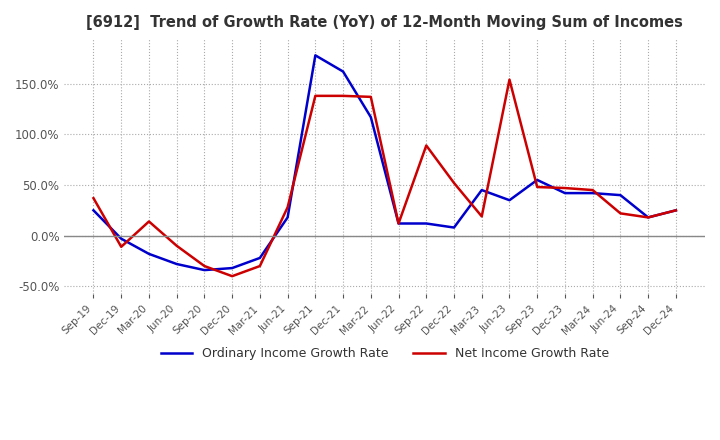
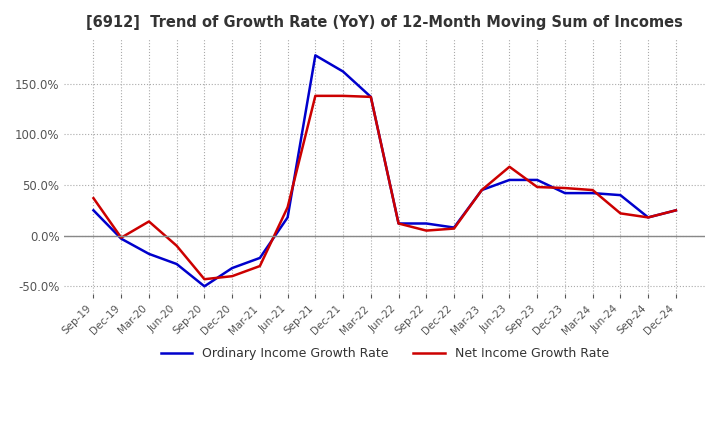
Net Income Growth Rate/Dec-19: -11% -> -2%
Ordinary Income Growth Rate/Sep-20: -34% -> -50%
Net Income Growth Rate/Sep-20: -30% -> -43%
Ordinary Income Growth Rate/Mar-22: 117% -> 137%
Net Income Growth Rate/Sep-22: 89% -> 5%
Net Income Growth Rate/Dec-22: 52% -> 7%
Net Income Growth Rate/Mar-23: 19% -> 45%
Ordinary Income Growth Rate/Jun-23: 35% -> 55%
Net Income Growth Rate/Jun-23: 154% -> 68%
